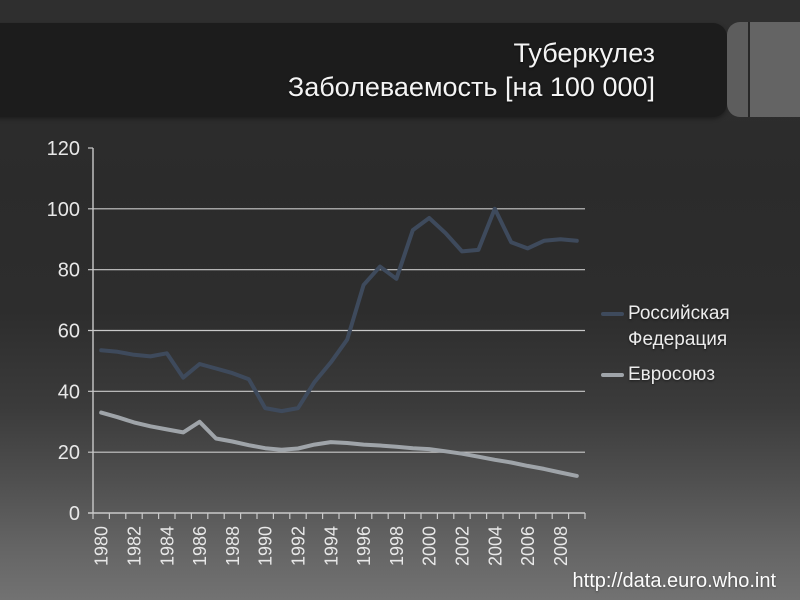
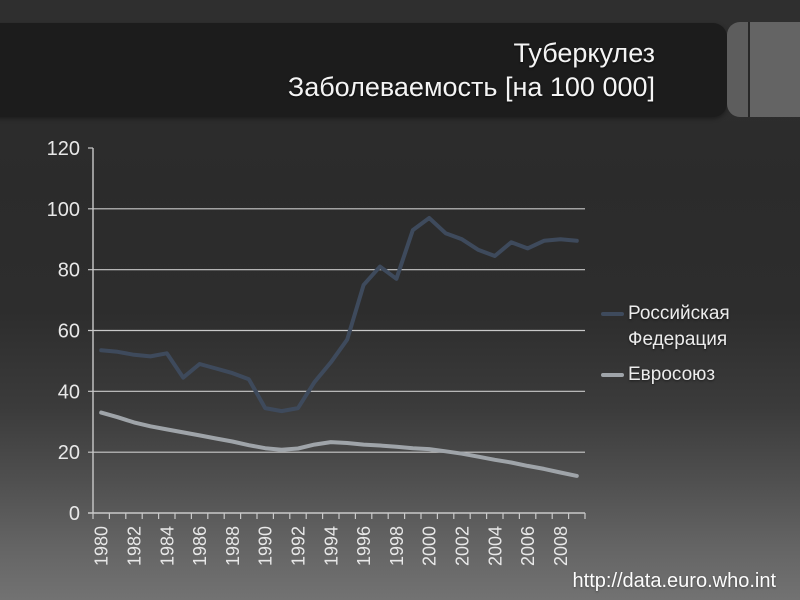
Евросоюз/1986: 30 -> 26
Российская Федерация/2002: 86 -> 90
Российская Федерация/2004: 100 -> 84
